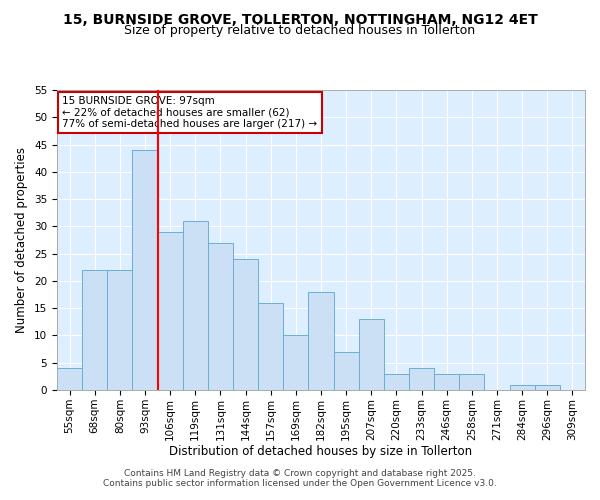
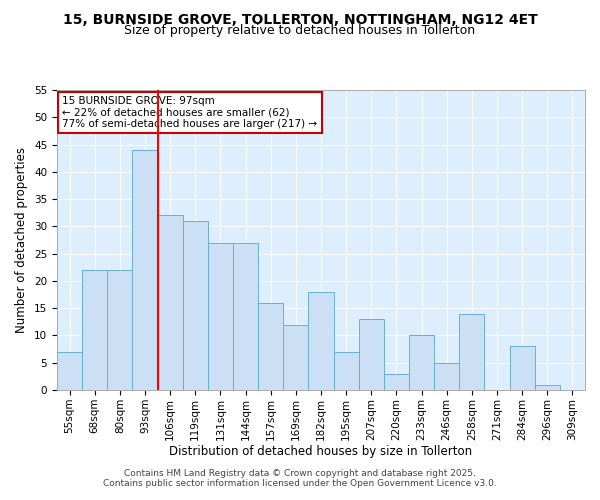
55sqm: 4 -> 7
106sqm: 29 -> 32
144sqm: 24 -> 27
169sqm: 10 -> 12
233sqm: 4 -> 10
246sqm: 3 -> 5
258sqm: 3 -> 14
284sqm: 1 -> 8
